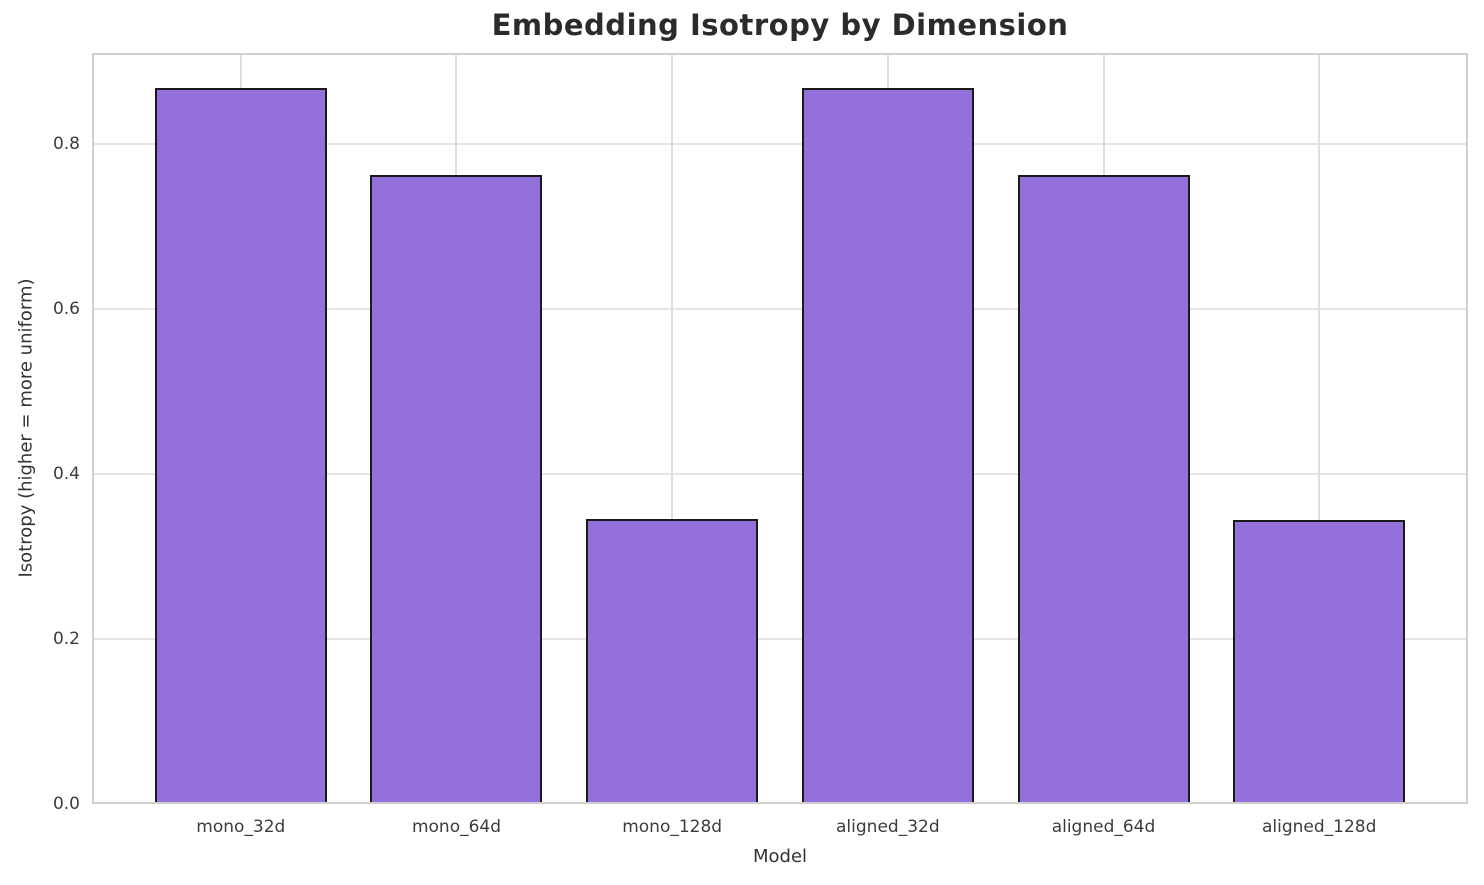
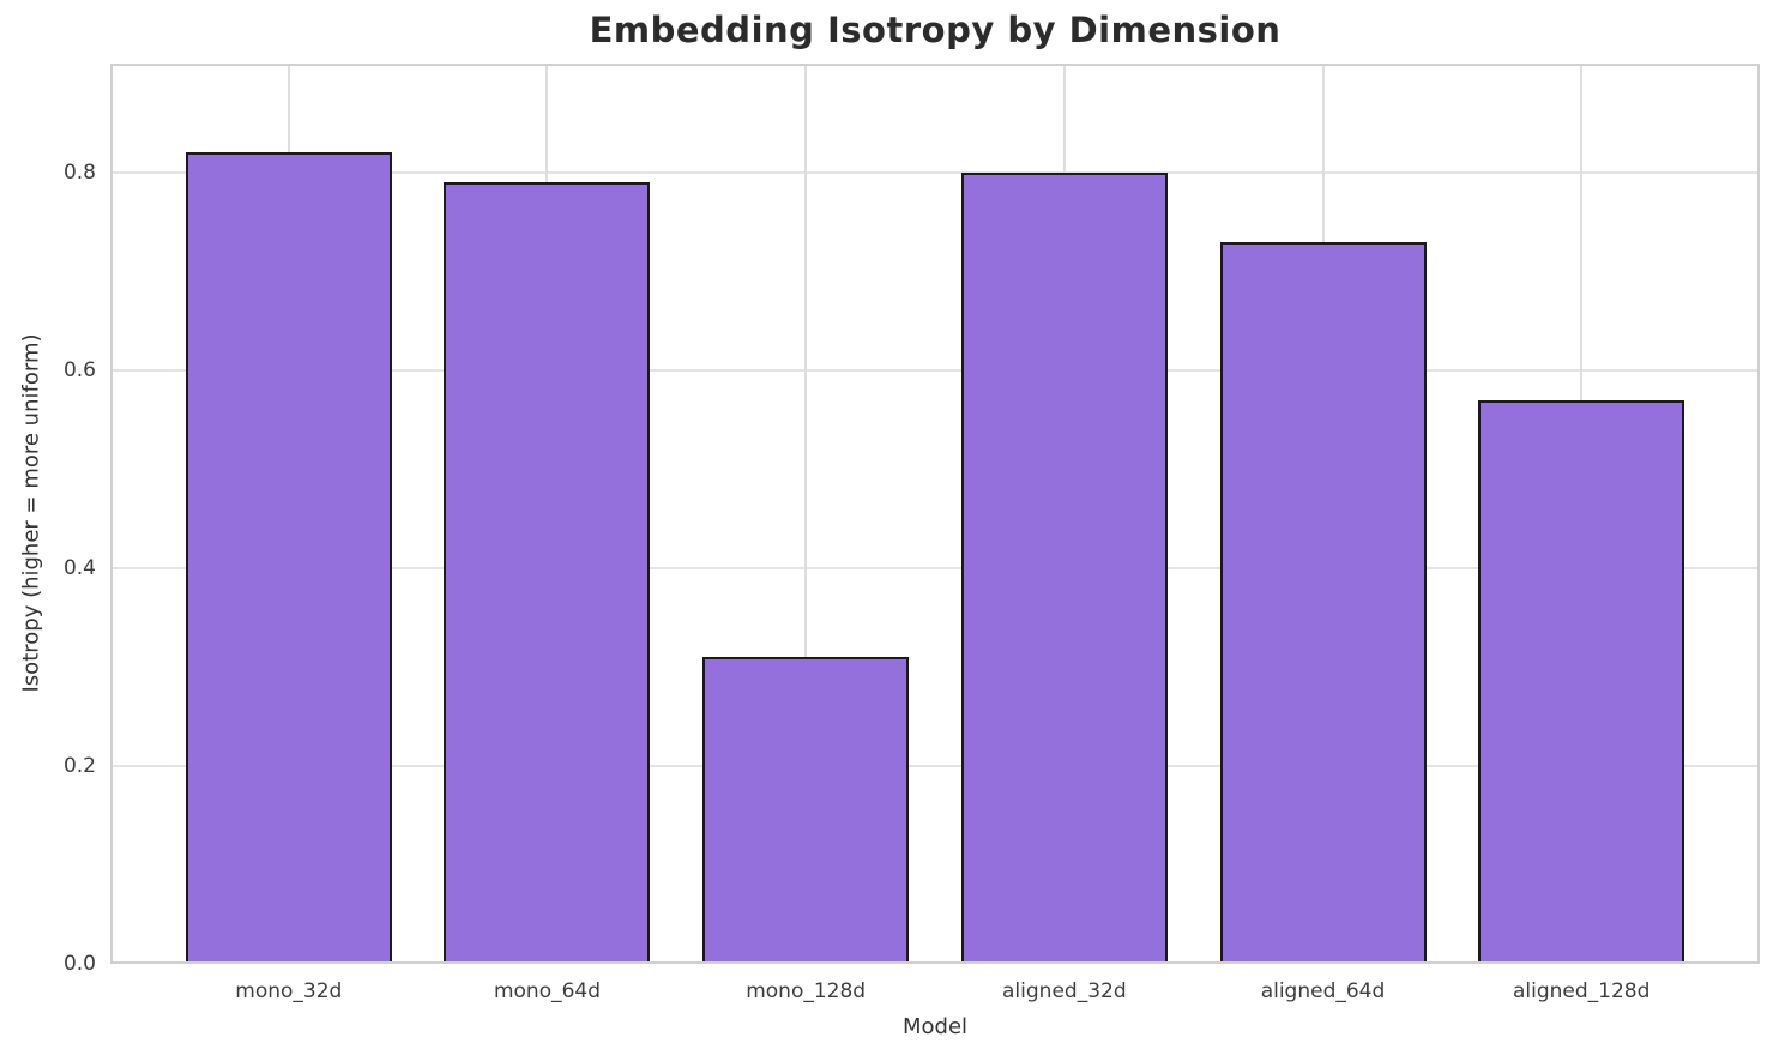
mono_32d: 0.87 -> 0.82
mono_64d: 0.76 -> 0.79
mono_128d: 0.34 -> 0.31
aligned_32d: 0.87 -> 0.80
aligned_64d: 0.76 -> 0.73
aligned_128d: 0.34 -> 0.57
